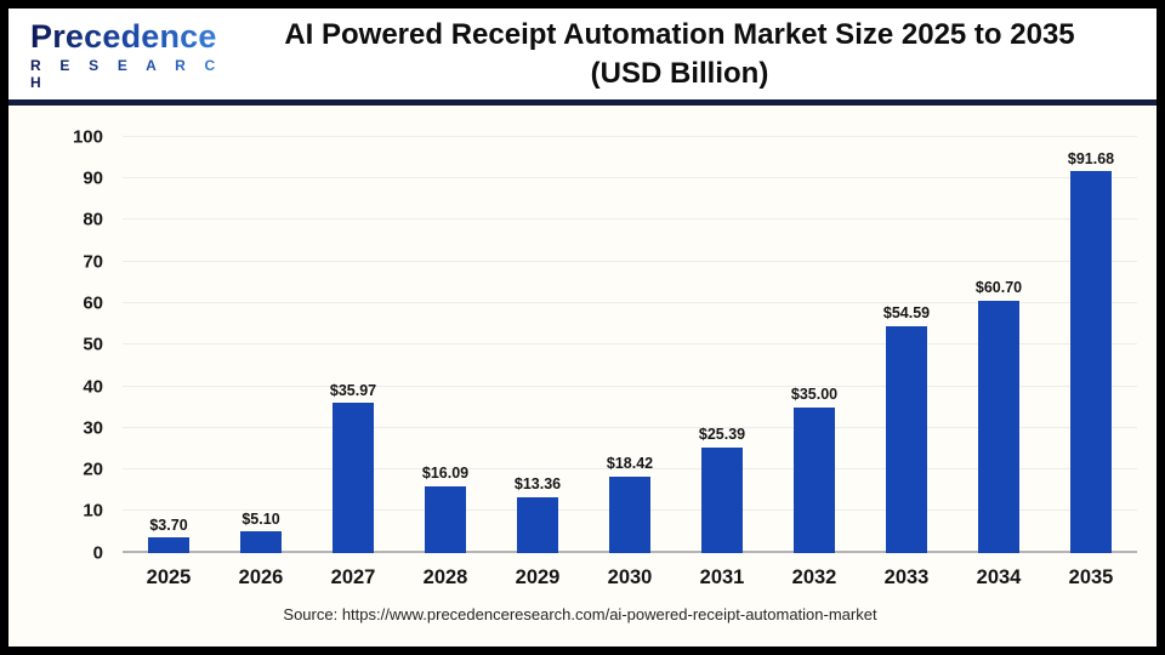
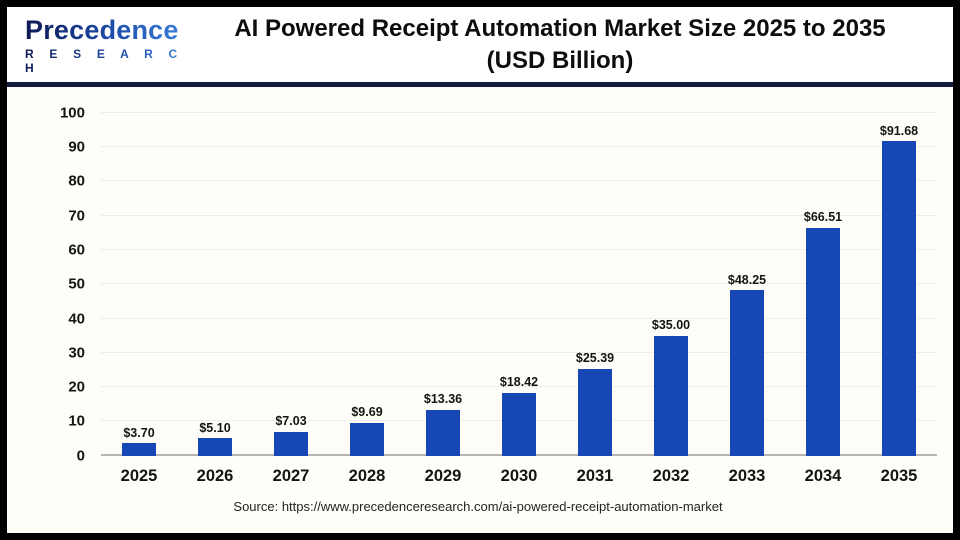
2027: $35.97 -> $7.03
2028: $16.09 -> $9.69
2033: $54.59 -> $48.25
2034: $60.70 -> $66.51
